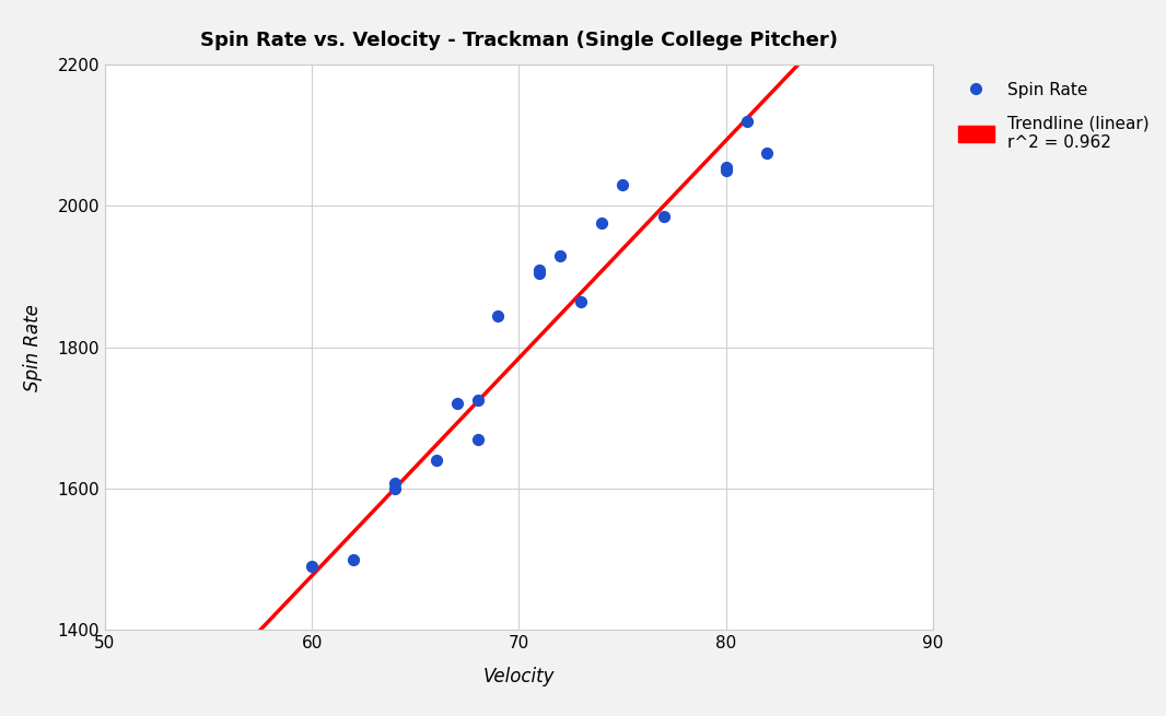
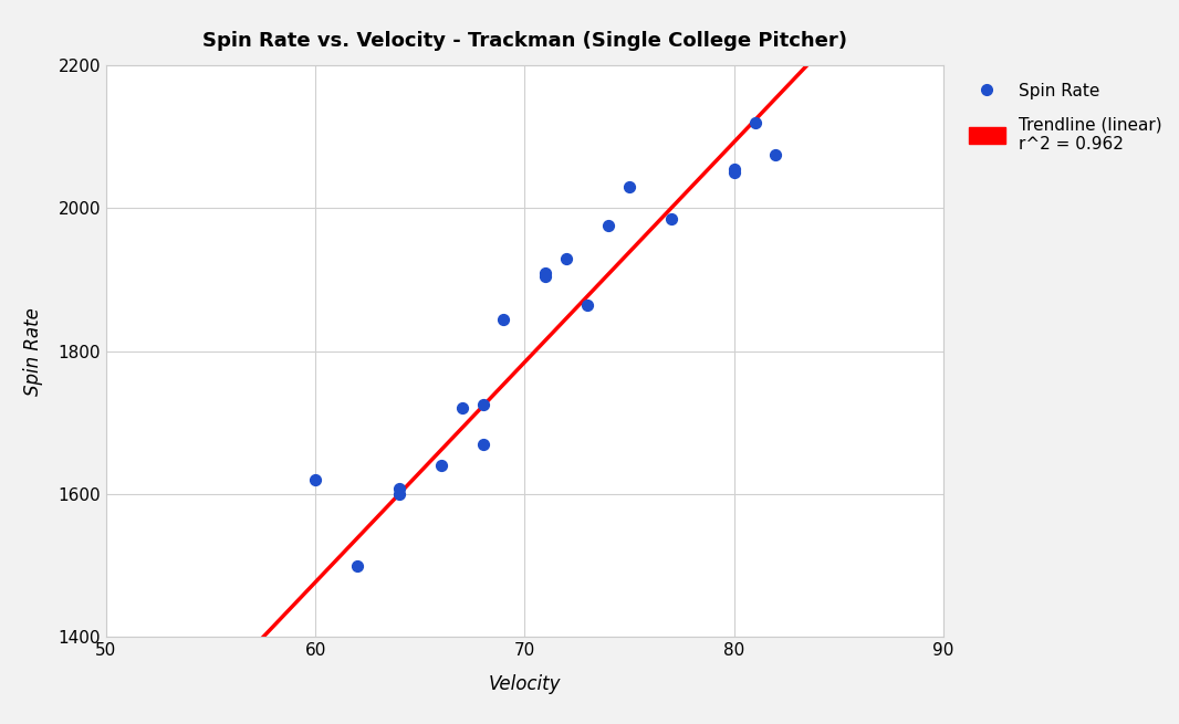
60: 1490 -> 1620
